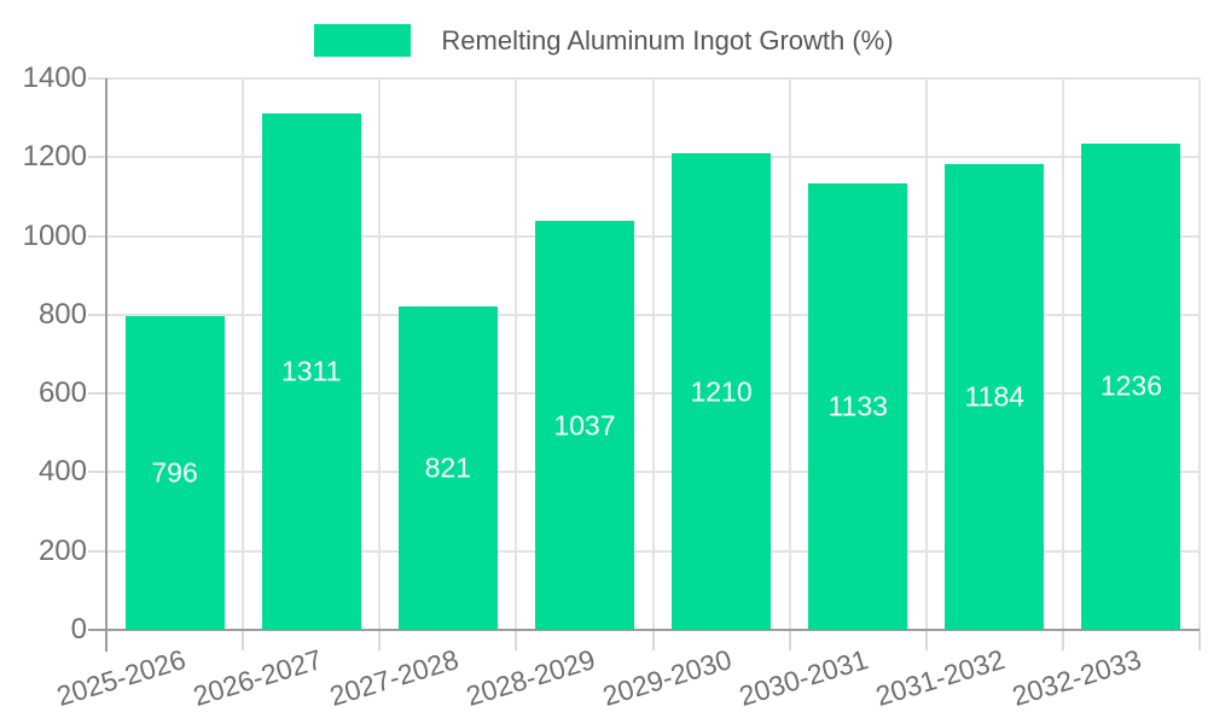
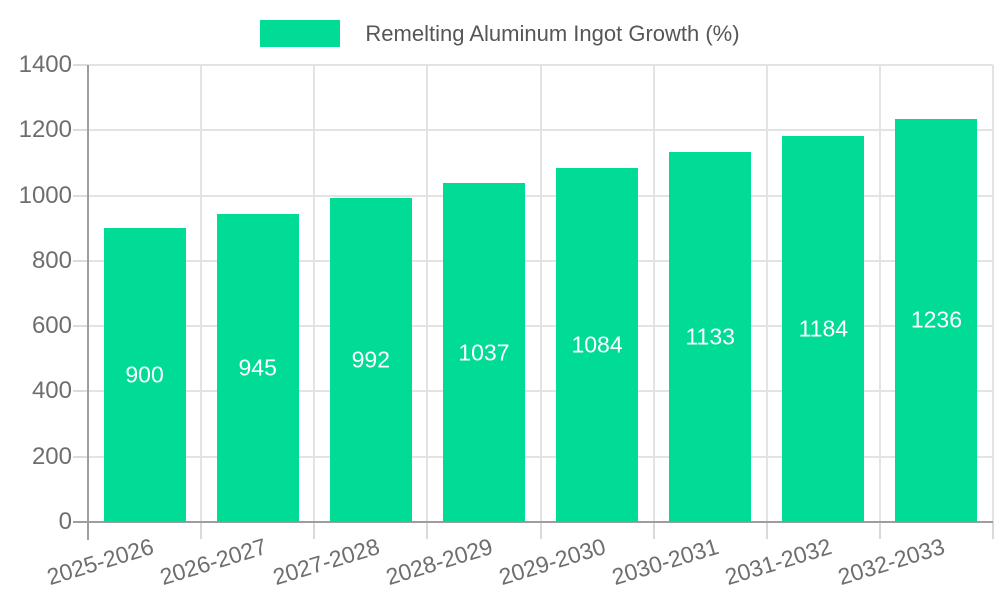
2025-2026: 796 -> 900
2026-2027: 1311 -> 945
2027-2028: 821 -> 992
2029-2030: 1210 -> 1084
